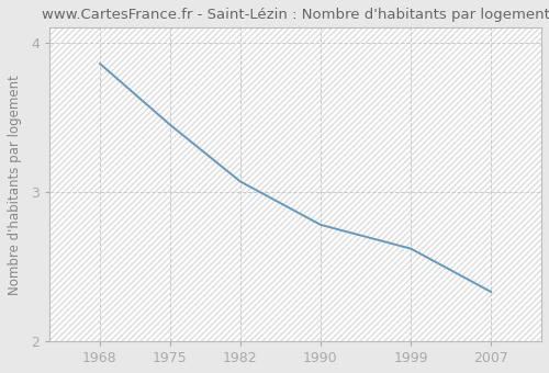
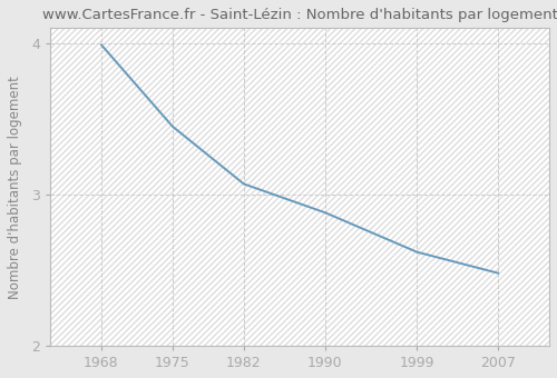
1968: 3.86 -> 3.99
1990: 2.78 -> 2.88
2007: 2.33 -> 2.48
